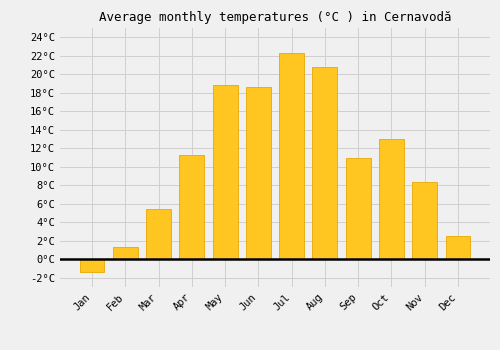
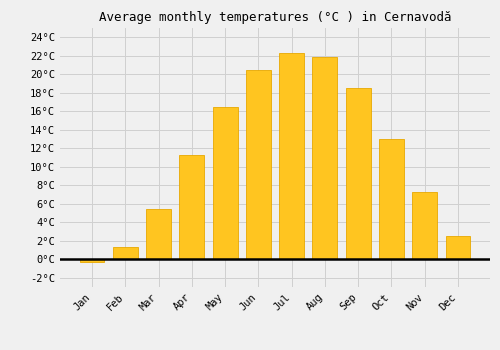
Jan: -1.4°C -> -0.3°C
May: 18.8°C -> 16.5°C
Jun: 18.6°C -> 20.5°C
Aug: 20.8°C -> 21.9°C
Sep: 11.0°C -> 18.5°C
Nov: 8.4°C -> 7.3°C
